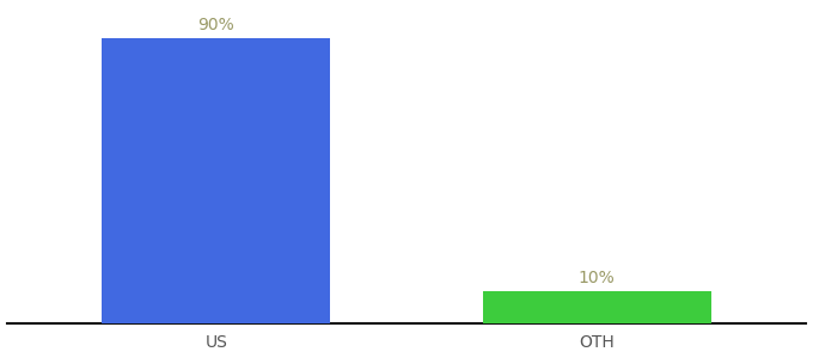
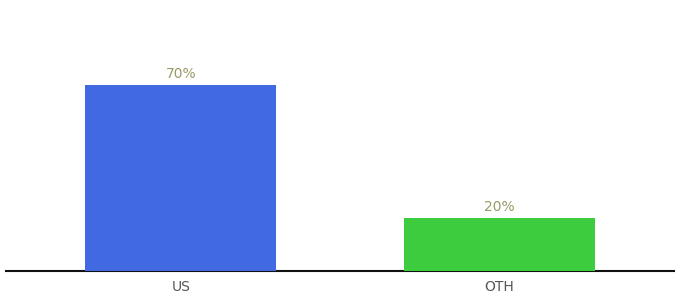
US: 90% -> 70%
OTH: 10% -> 20%
